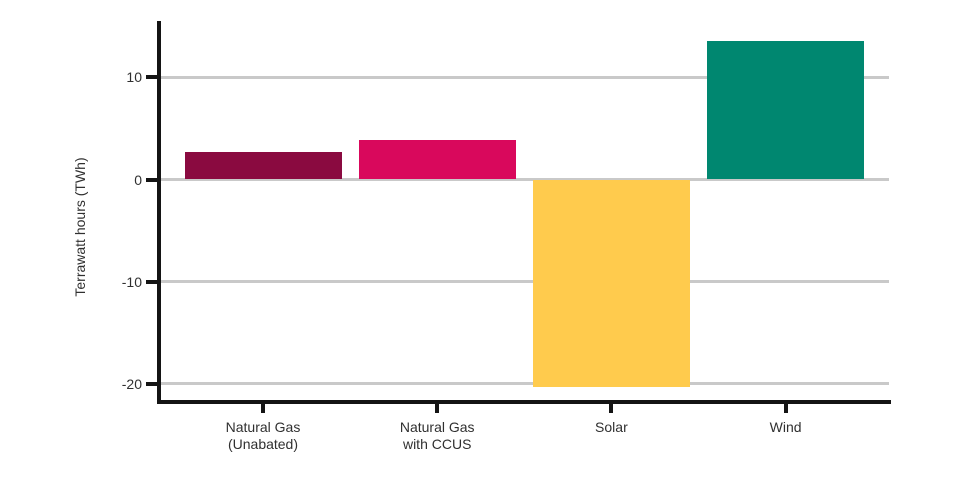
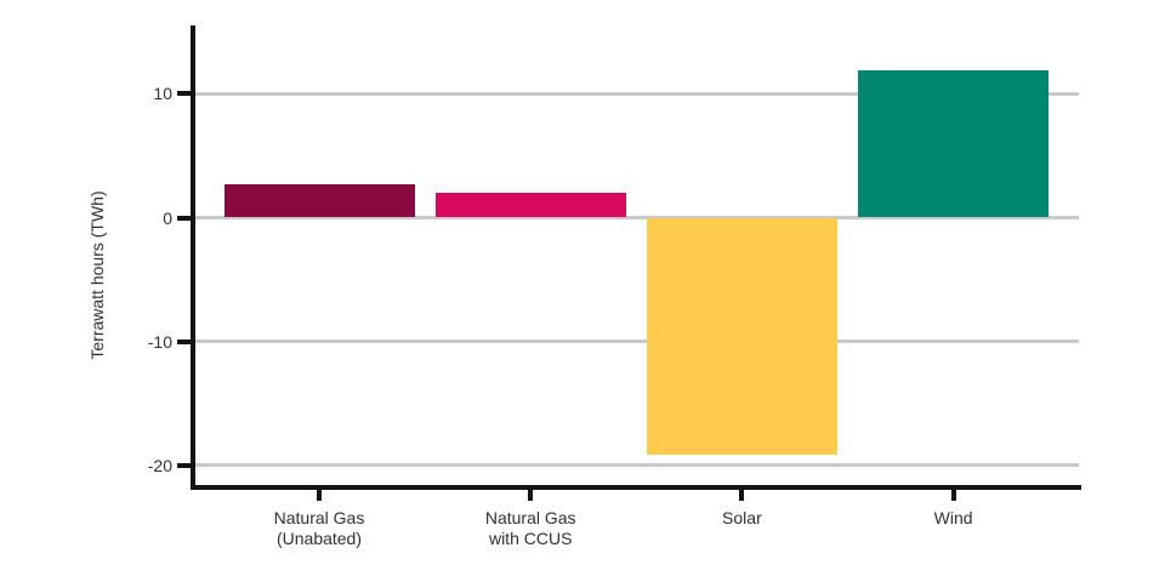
Natural Gas with CCUS: 3.9 -> 2.0
Solar: -20.3 -> -19.1
Wind: 13.6 -> 11.9
